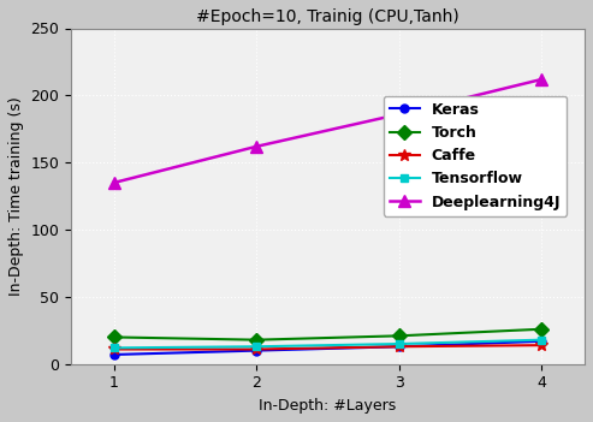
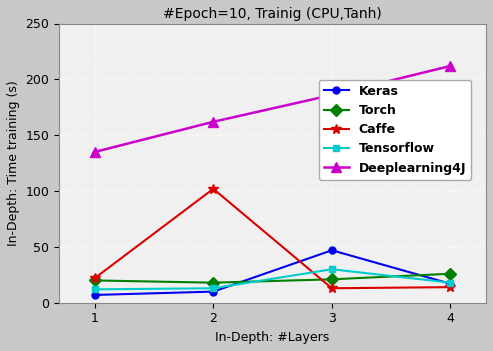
Caffe/1: 11 -> 22
Caffe/2: 11 -> 102
Keras/3: 13 -> 47
Tensorflow/3: 15 -> 30
